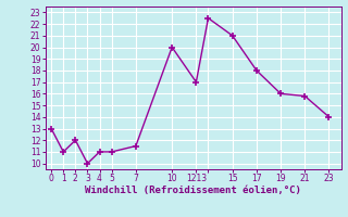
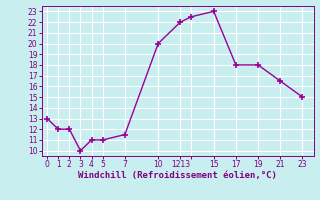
1: 11.0 -> 12.0
1213: 17.0 -> 22.0
15: 21.0 -> 23.0
19: 16.0 -> 18.0
21: 15.8 -> 16.5
23: 14.0 -> 15.0
